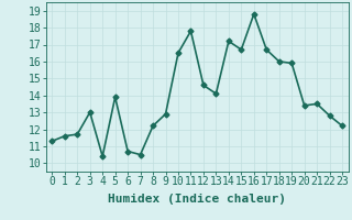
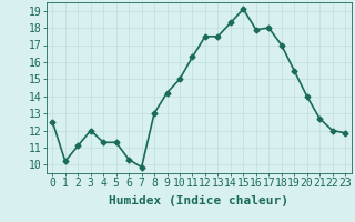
0: 11.3 -> 12.5
1: 11.6 -> 10.2
2: 11.7 -> 11.1
3: 13.0 -> 12.0
4: 10.4 -> 11.3
5: 13.9 -> 11.3
6: 10.7 -> 10.3
7: 10.5 -> 9.8
8: 12.2 -> 13.0
9: 12.9 -> 14.2
10: 16.5 -> 15.0
11: 17.8 -> 16.3
12: 14.6 -> 17.5
13: 14.1 -> 17.5
14: 17.2 -> 18.3
15: 16.7 -> 19.1
16: 18.8 -> 17.9
17: 16.7 -> 18.0
18: 16.0 -> 17.0
19: 15.9 -> 15.5
20: 13.4 -> 14.0
21: 13.5 -> 12.7
22: 12.8 -> 12.0
23: 12.2 -> 11.8
